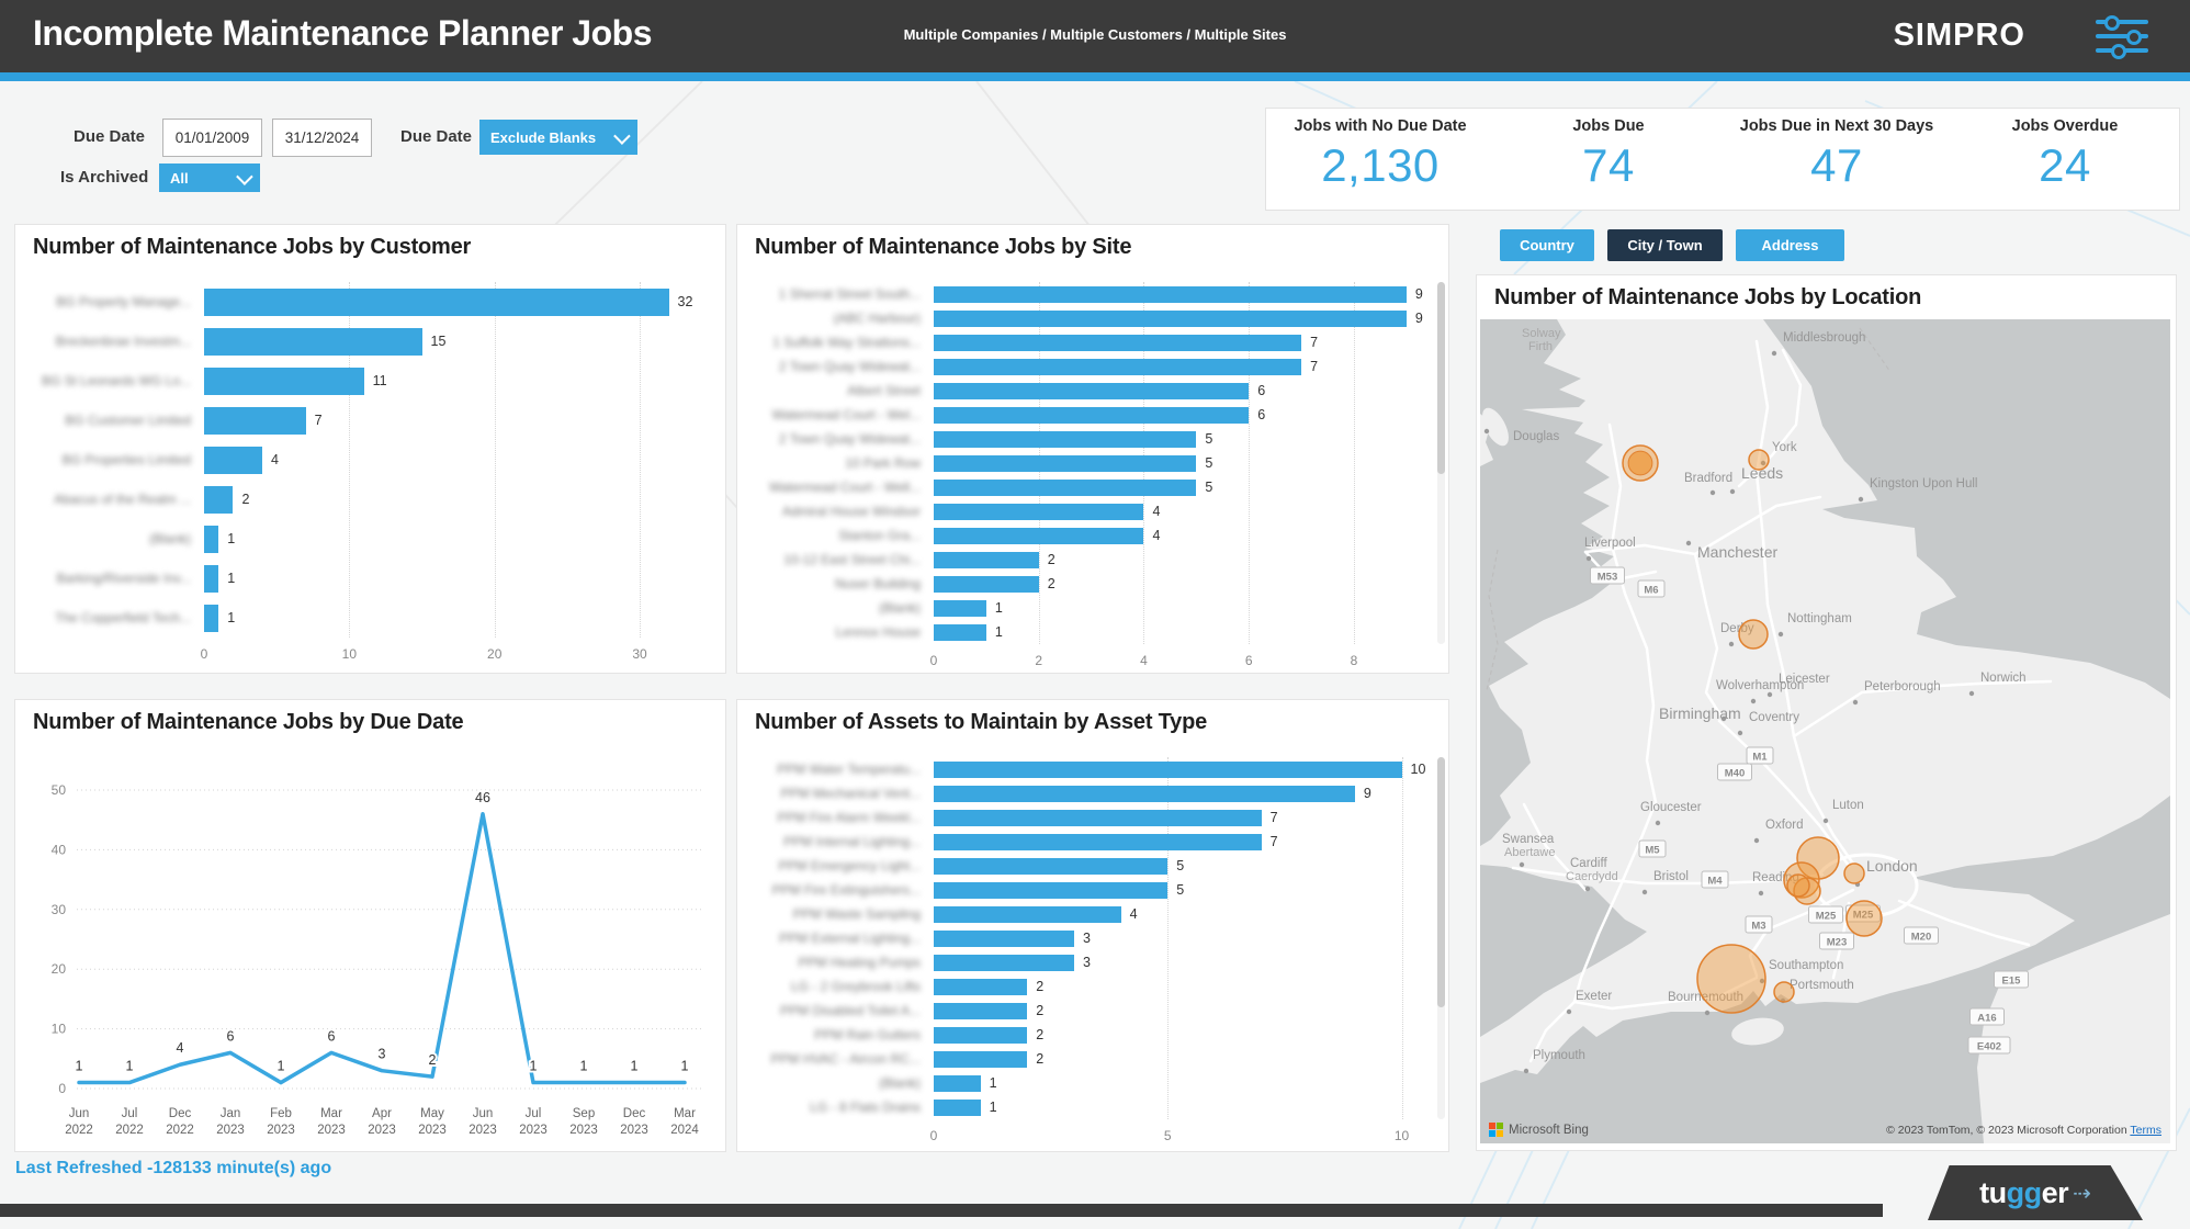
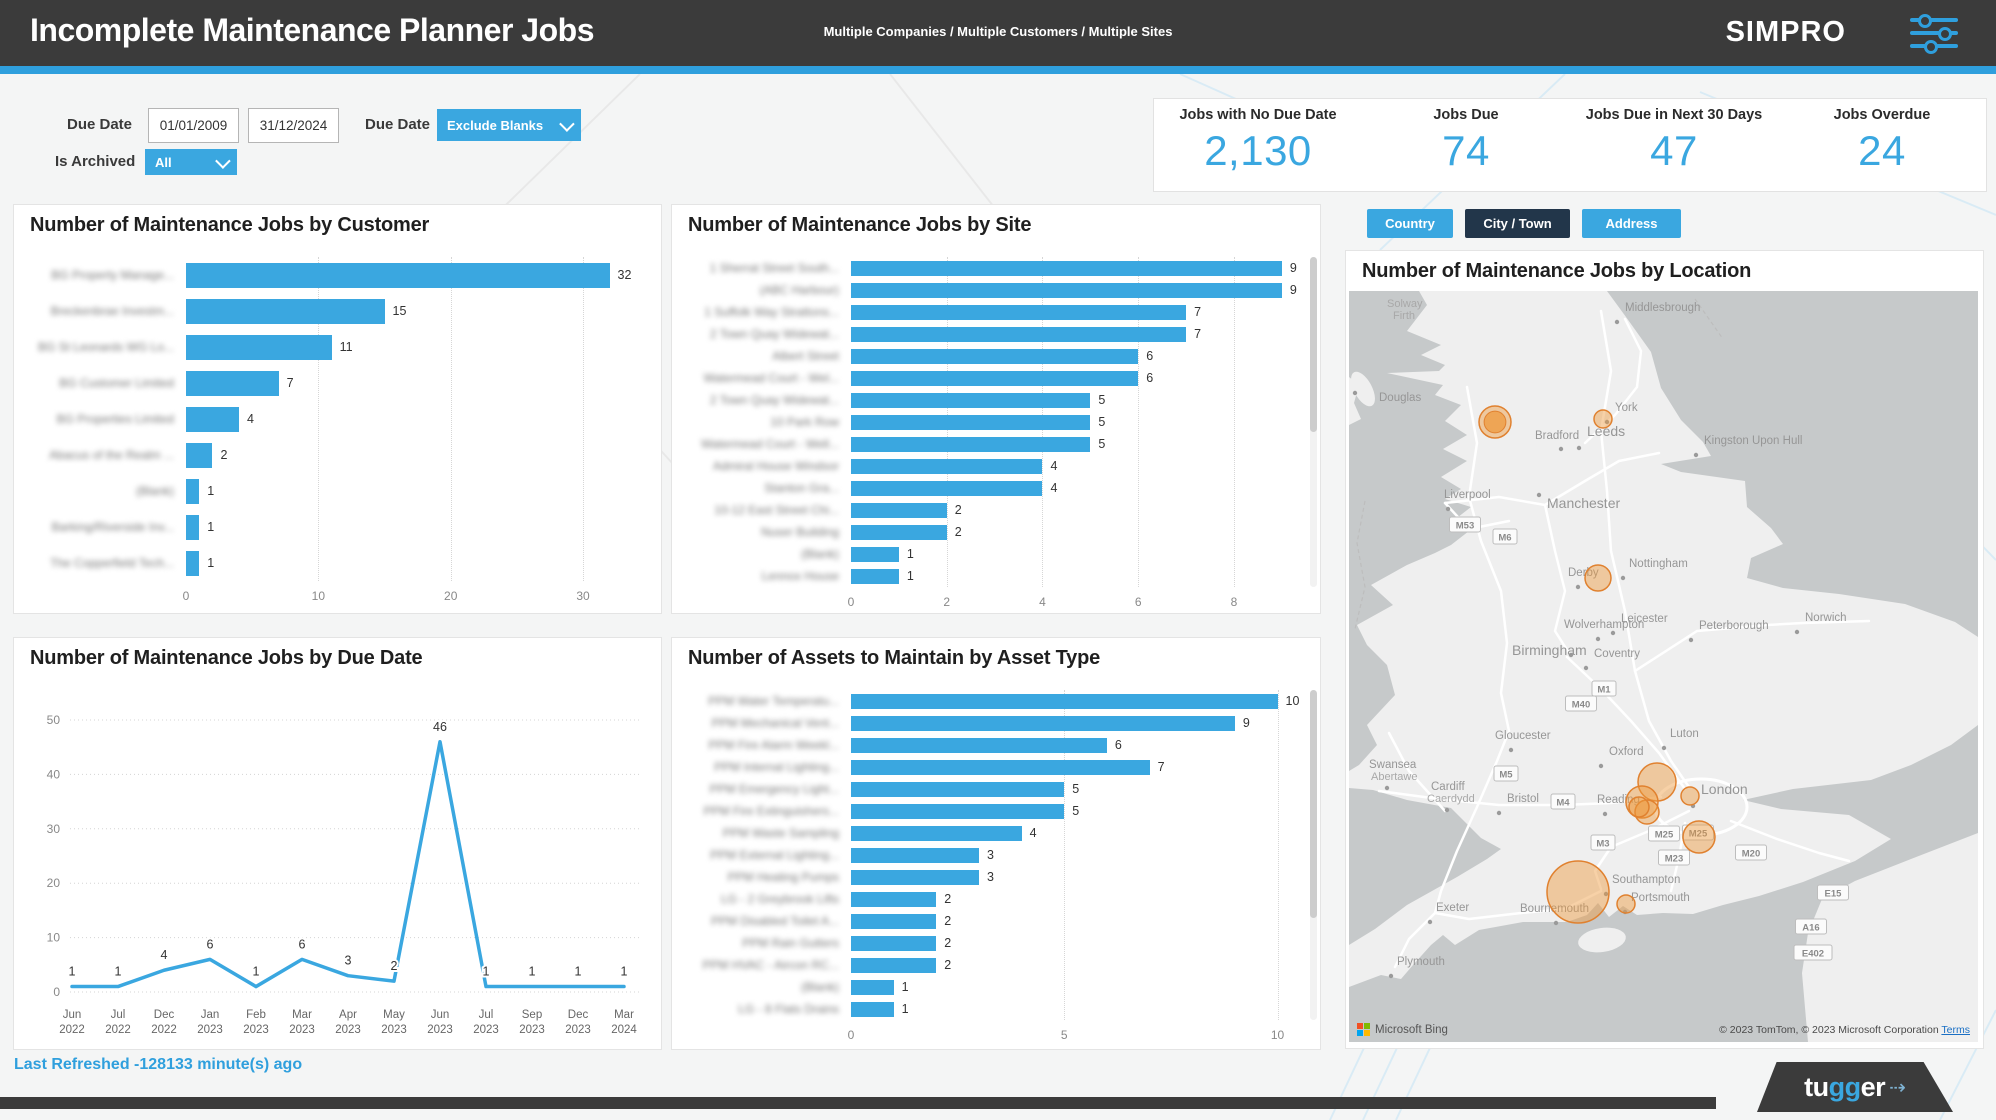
Number of Assets to Maintain by Asset Type/PPM Fire Alarm Weekl...: 7 -> 6
